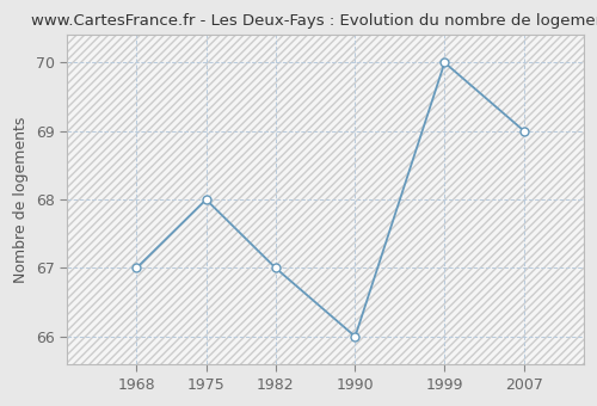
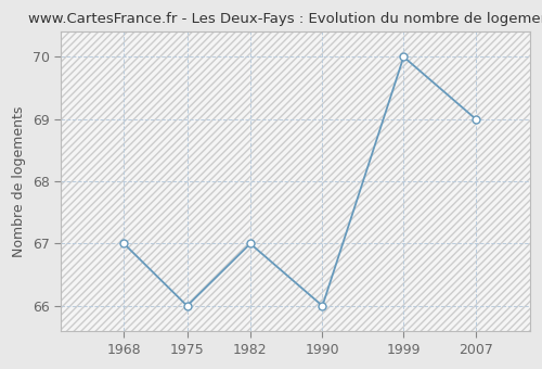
1975: 68 -> 66
